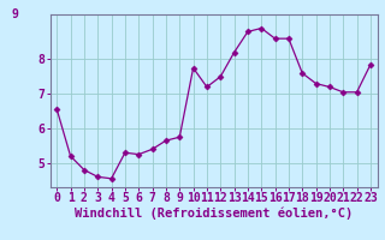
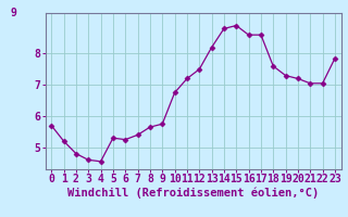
0: 6.55 -> 5.70
10: 7.75 -> 6.75
